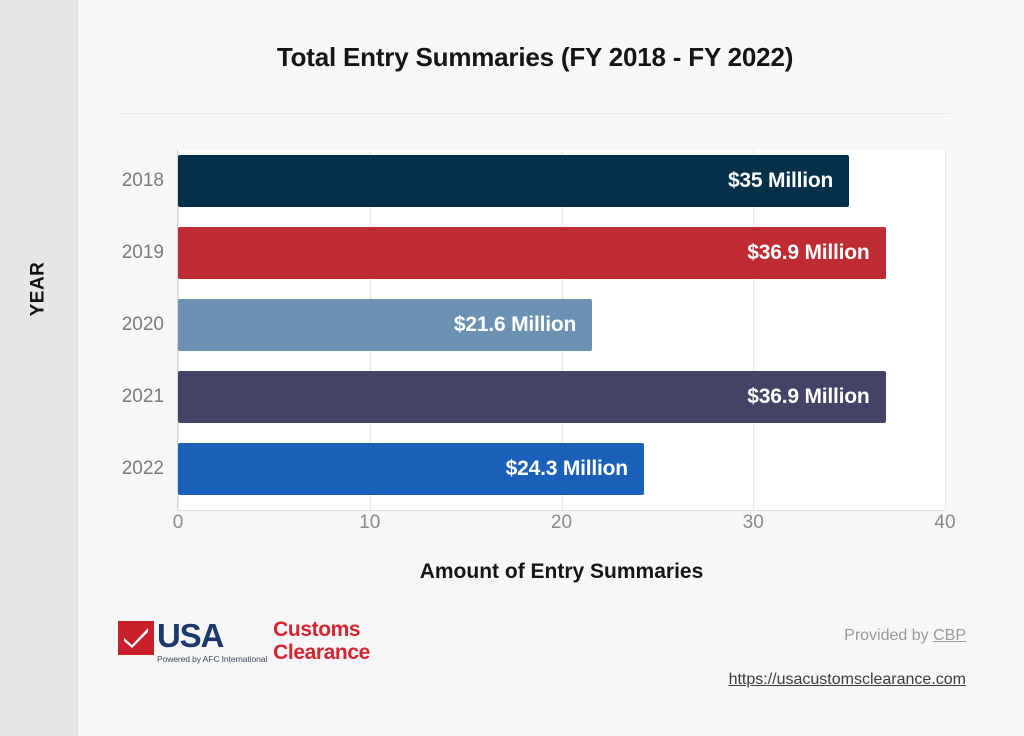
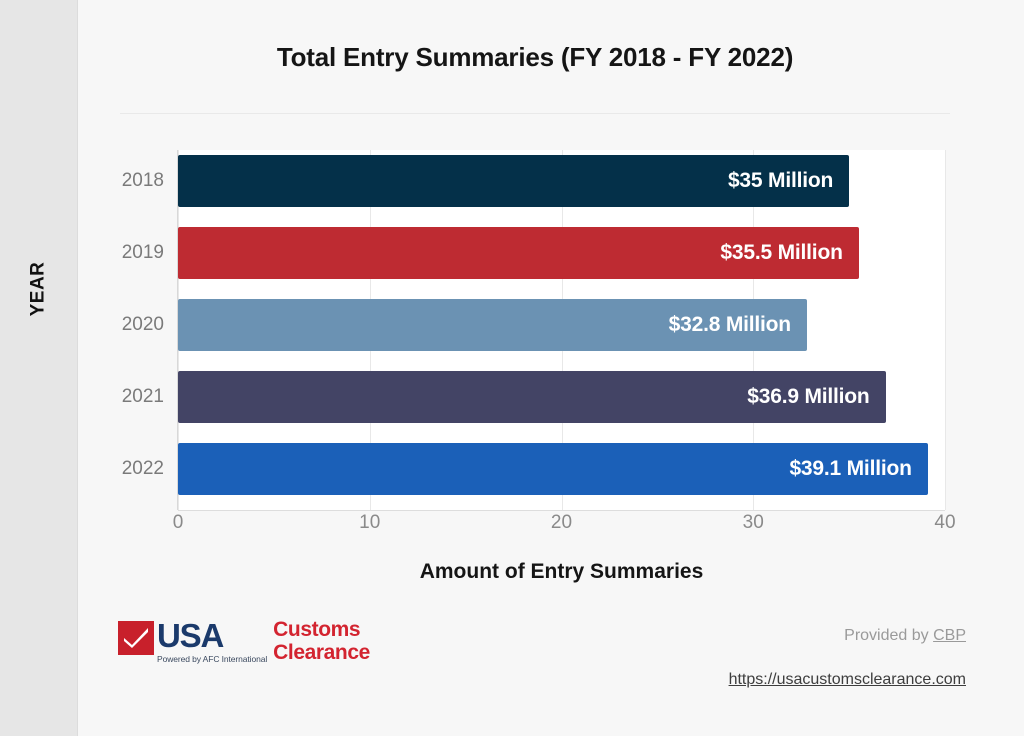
2019: $36.9 -> $35.5
2020: $21.6 -> $32.8
2022: $24.3 -> $39.1
